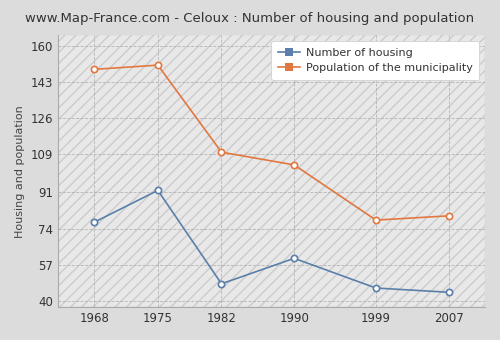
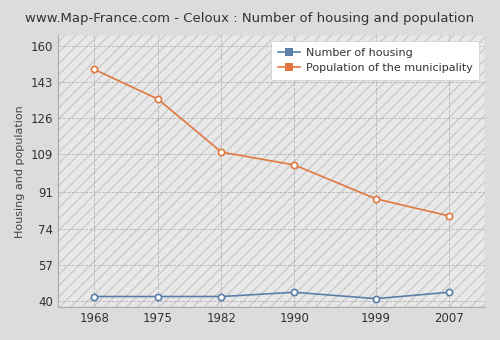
Number of housing/1968: 77 -> 42
Number of housing/1975: 92 -> 42
Population of the municipality/1975: 151 -> 135
Number of housing/1982: 48 -> 42
Number of housing/1990: 60 -> 44
Number of housing/1999: 46 -> 41
Population of the municipality/1999: 78 -> 88
